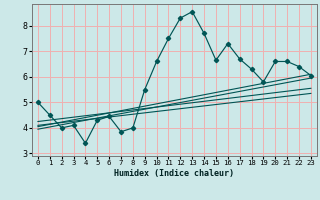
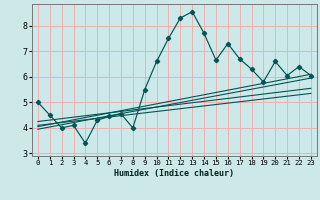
7: 3.85 -> 4.55
21: 6.60 -> 6.05
